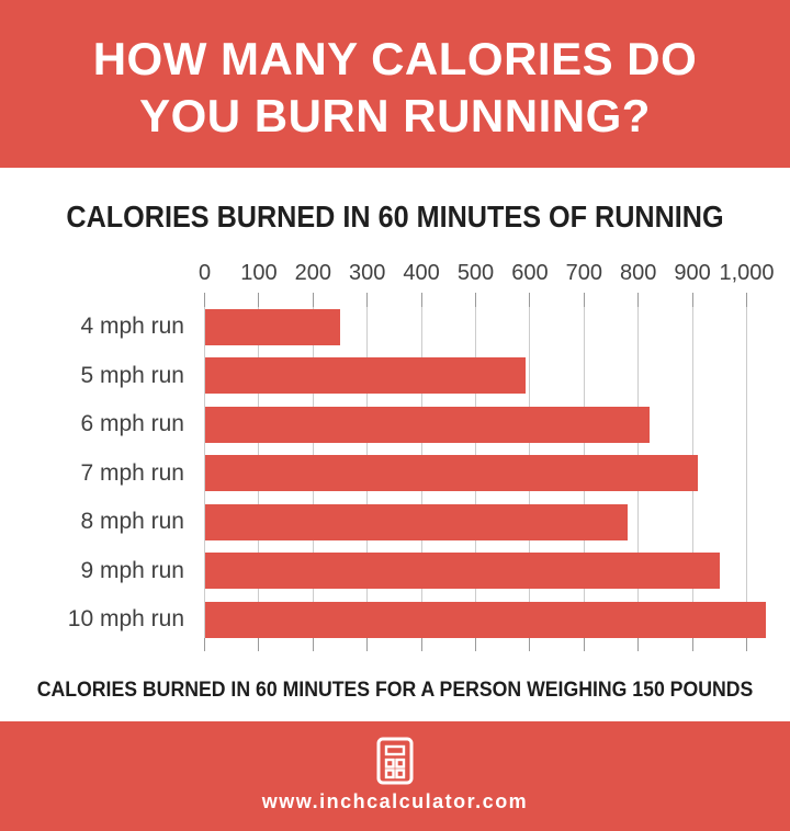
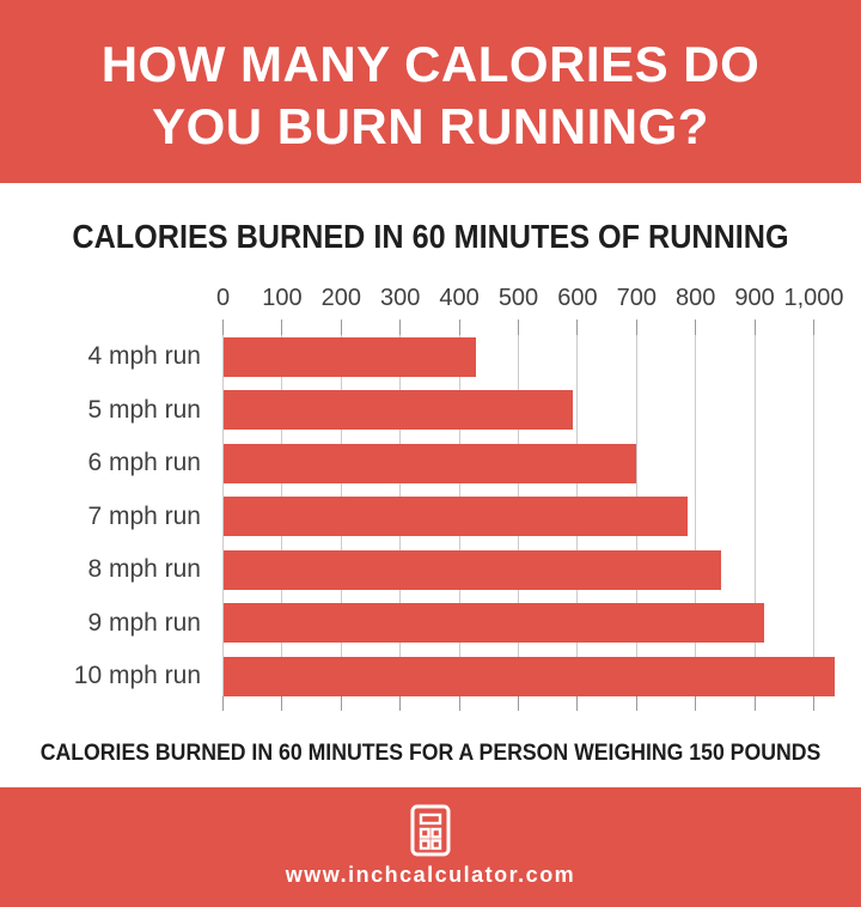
4 mph run: 250 -> 430
6 mph run: 820 -> 700
7 mph run: 910 -> 790
8 mph run: 780 -> 840
9 mph run: 950 -> 920
